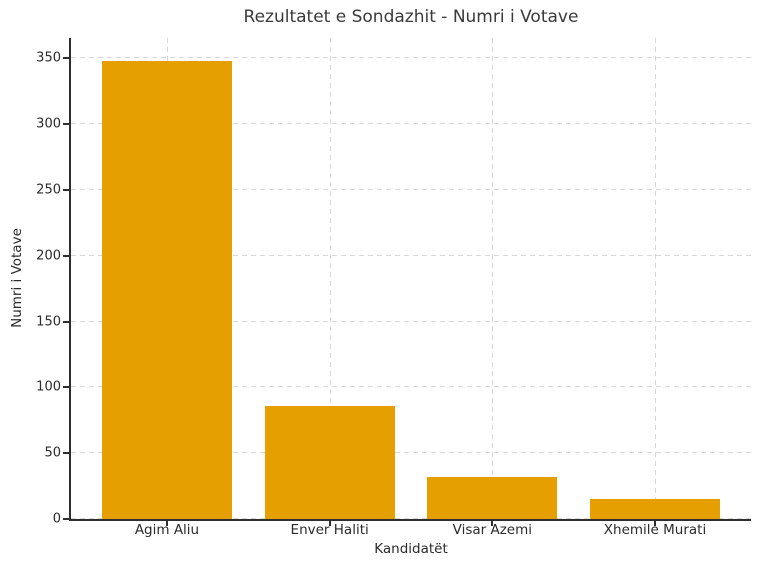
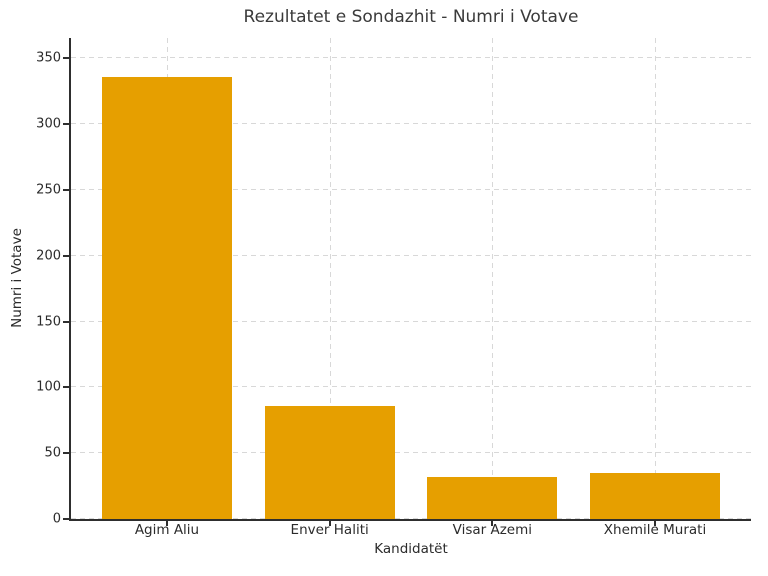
Agim Aliu: 348 -> 336
Xhemile Murati: 15 -> 35
